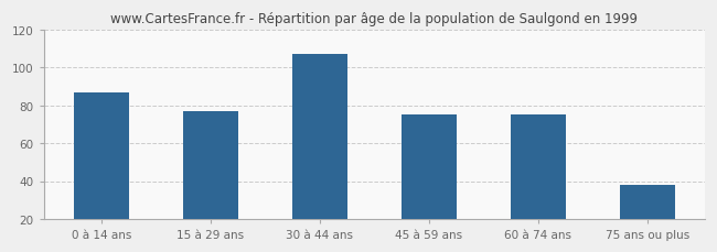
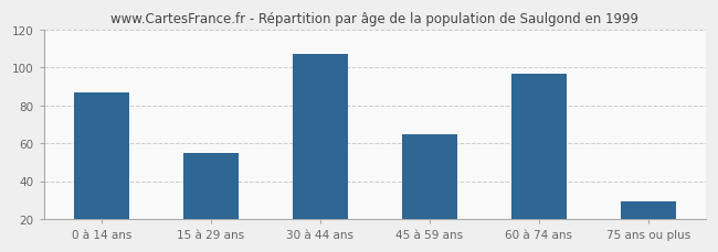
15 à 29 ans: 77 -> 55
45 à 59 ans: 75 -> 65
60 à 74 ans: 75 -> 97
75 ans ou plus: 38 -> 29
